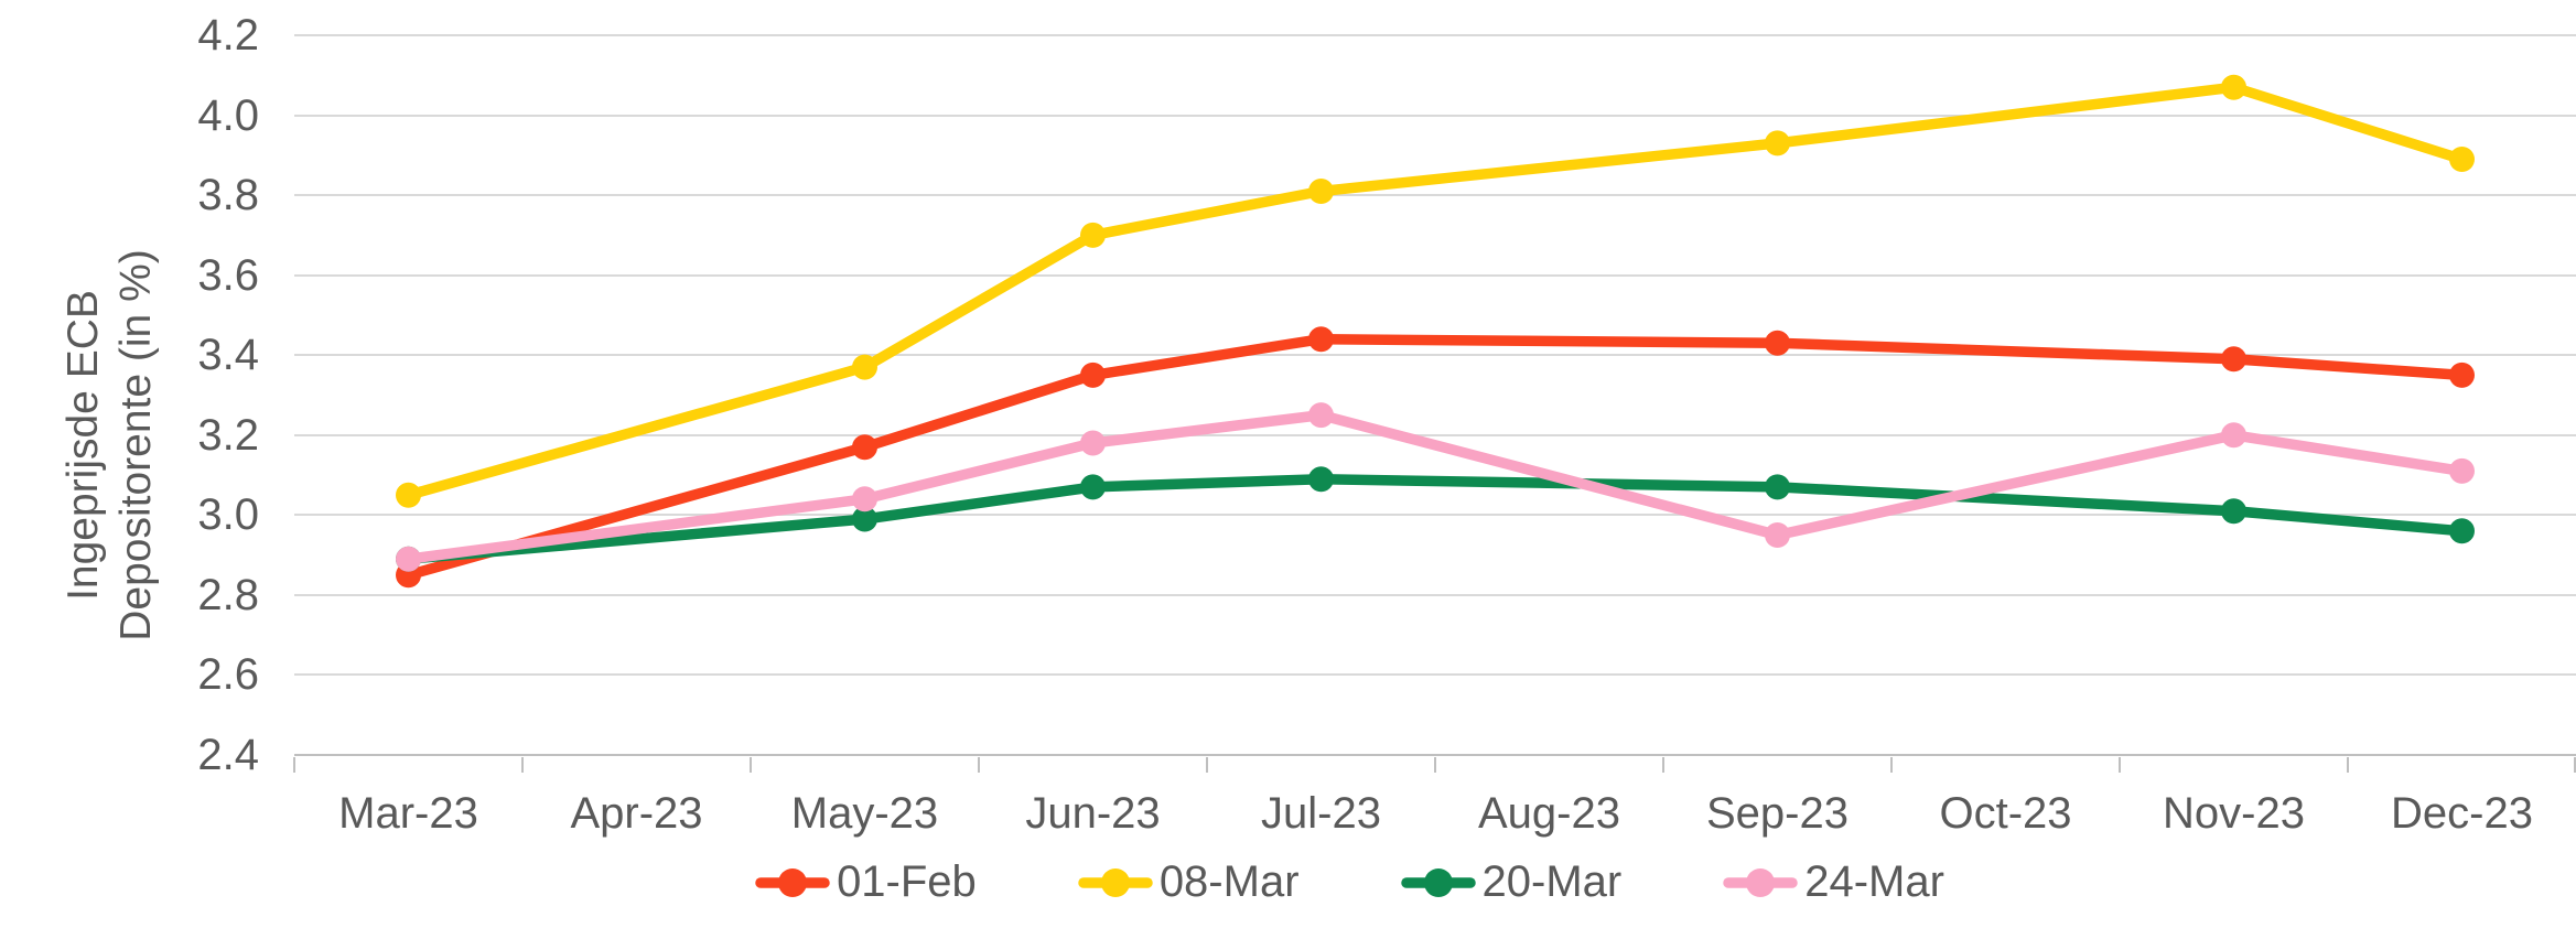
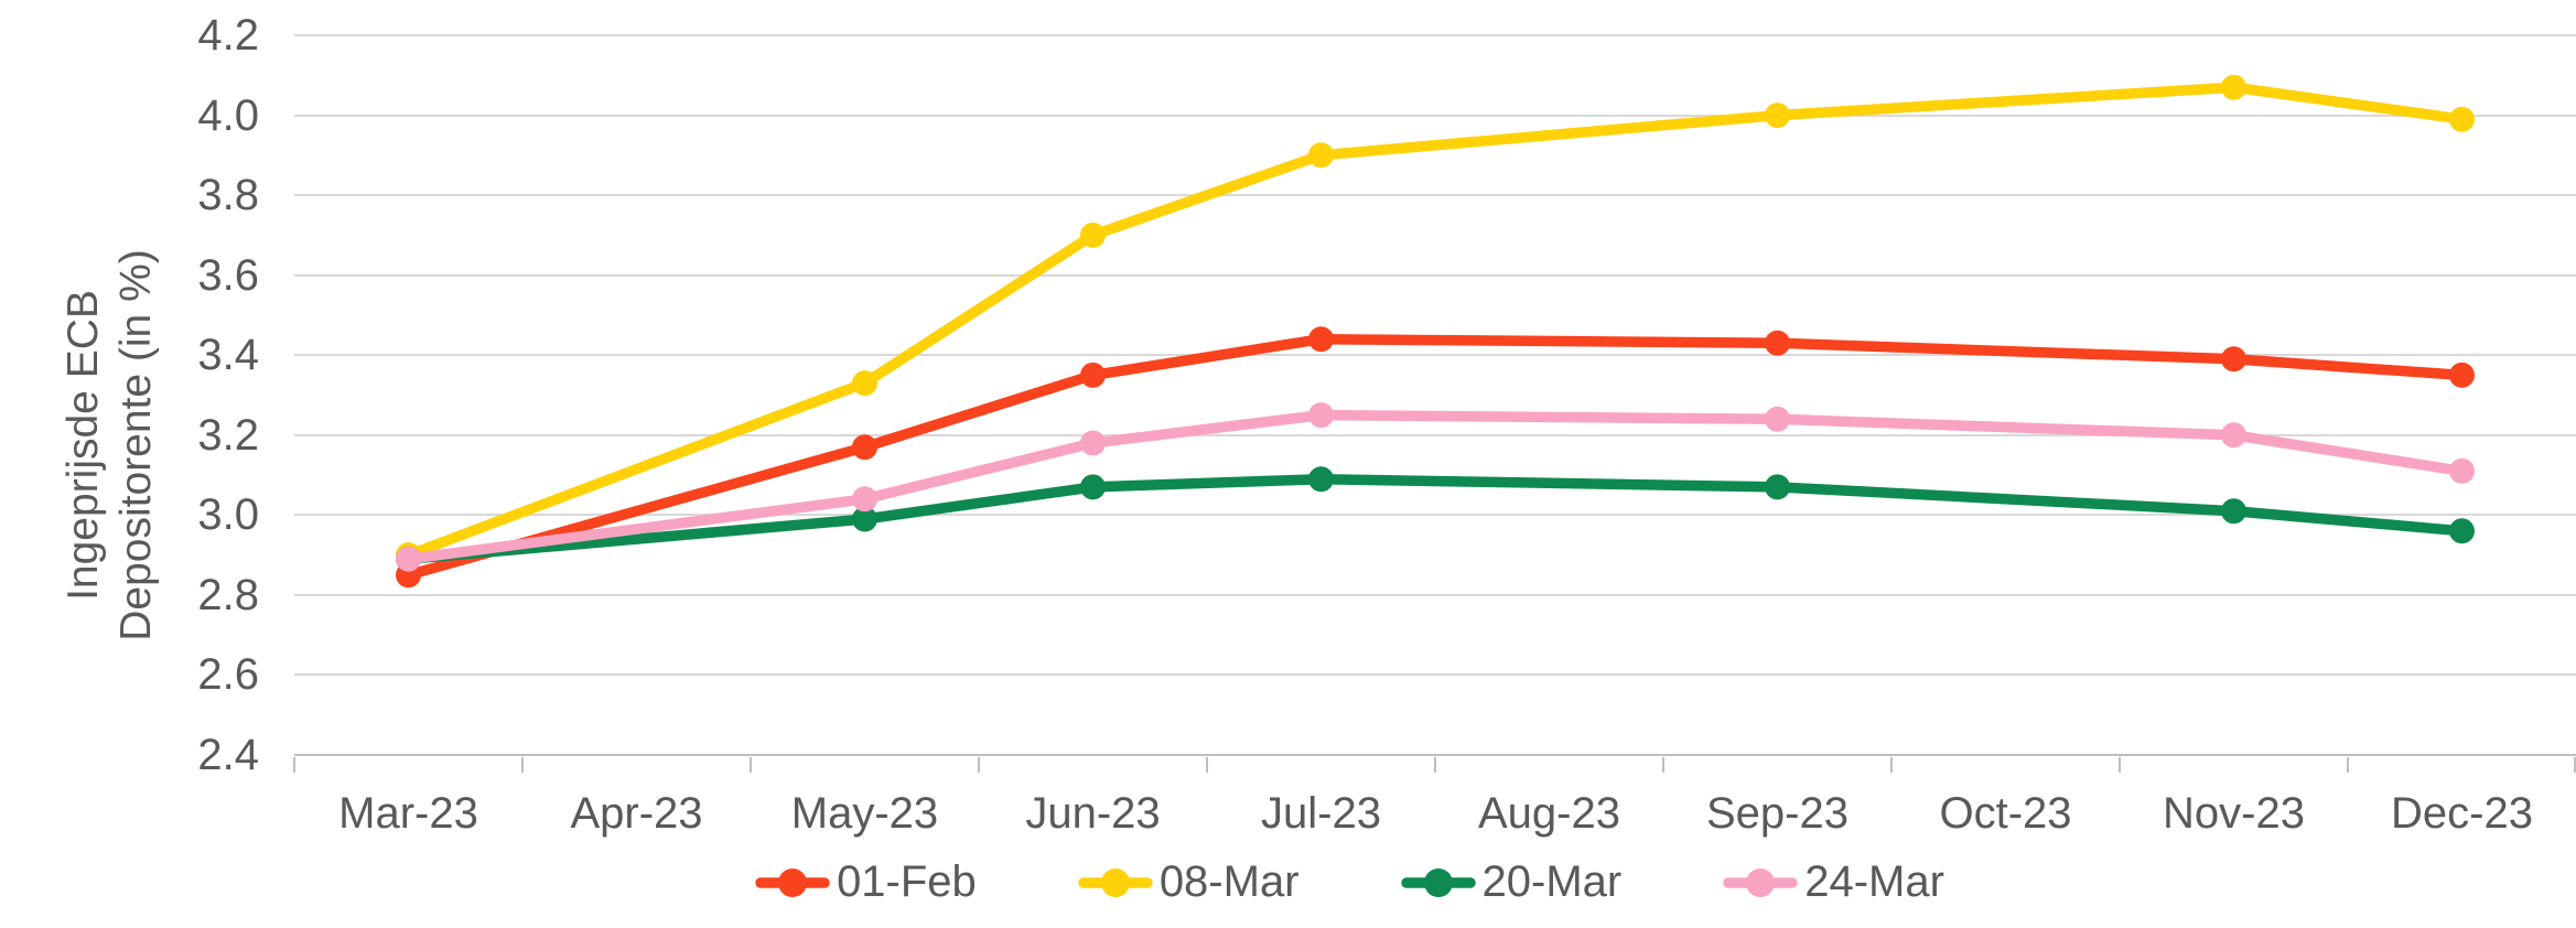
08-Mar/Mar-23: 3.05 -> 2.90
08-Mar/May-23: 3.37 -> 3.33
08-Mar/Jul-23: 3.81 -> 3.90
08-Mar/Sep-23: 3.93 -> 4.00
24-Mar/Sep-23: 2.95 -> 3.24
08-Mar/Dec-23: 3.89 -> 3.99
